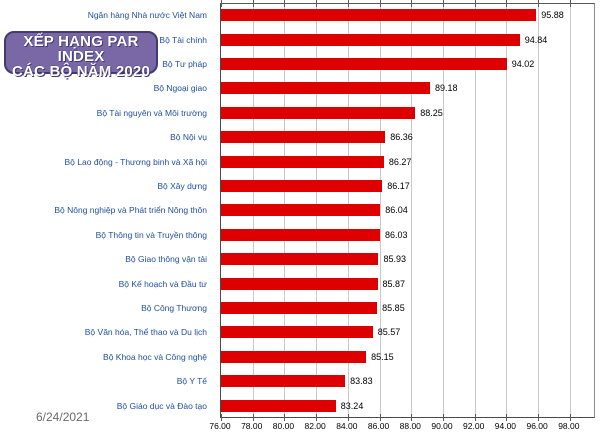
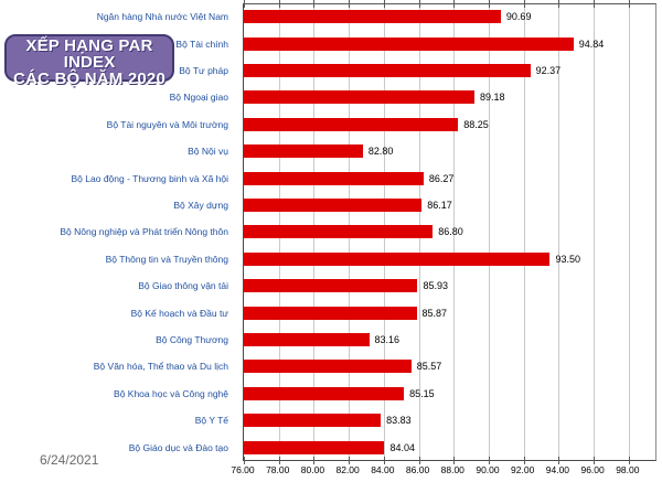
Ngân hàng Nhà nước Việt Nam: 95.88 -> 90.69
Bộ Tư pháp: 94.02 -> 92.37
Bộ Nội vụ: 86.36 -> 82.80
Bộ Nông nghiệp và Phát triển Nông thôn: 86.04 -> 86.80
Bộ Thông tin và Truyền thông: 86.03 -> 93.50
Bộ Công Thương: 85.85 -> 83.16
Bộ Giáo dục và Đào tạo: 83.24 -> 84.04
